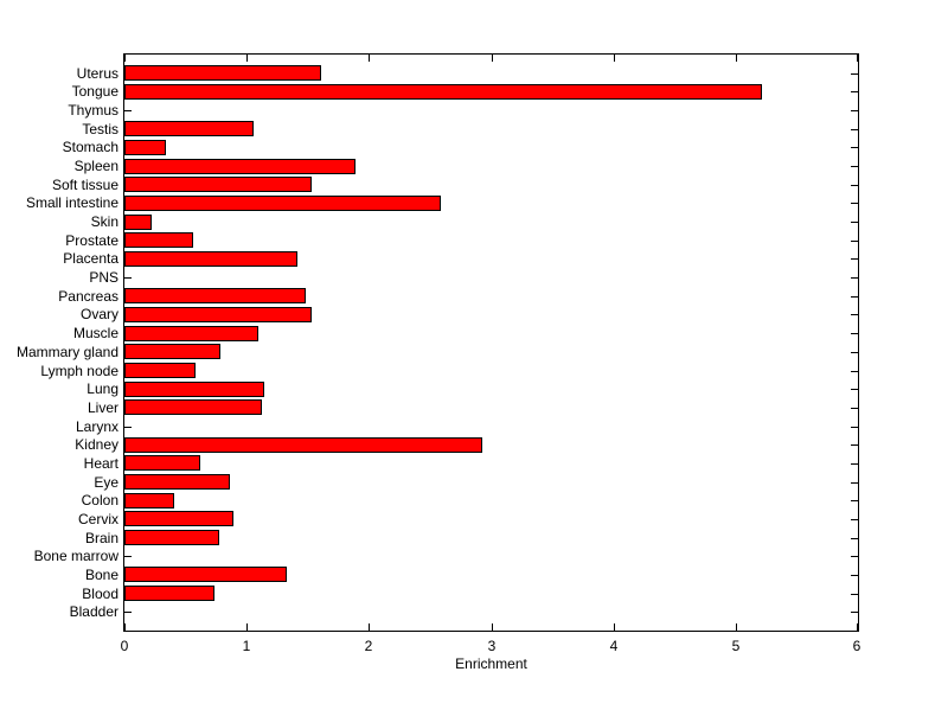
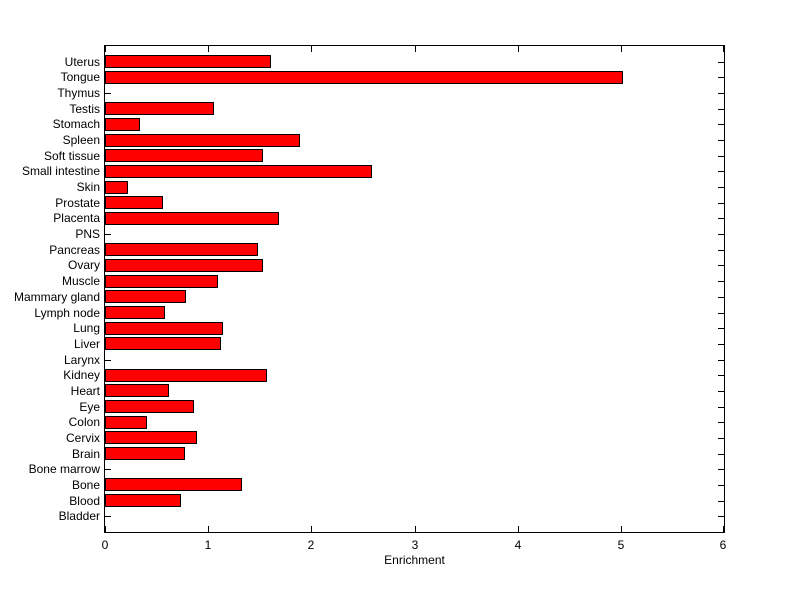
Tongue: 5.21 -> 5.01
Placenta: 1.41 -> 1.68
Kidney: 2.92 -> 1.56
